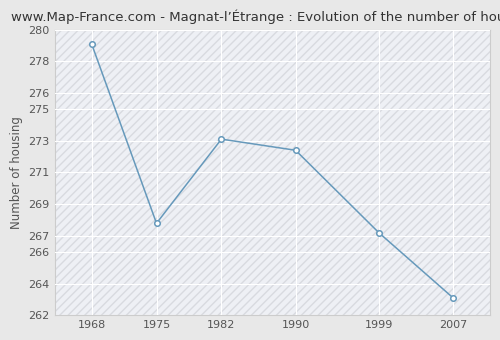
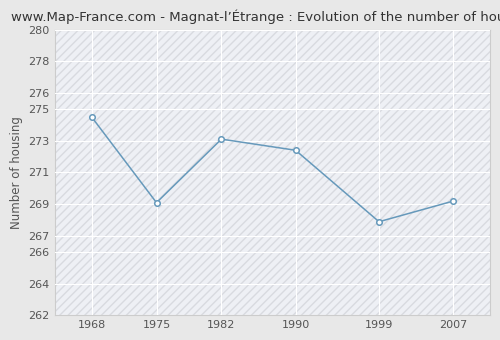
1968: 279.1 -> 274.5
1975: 267.8 -> 269.1
1999: 267.2 -> 267.9
2007: 263.1 -> 269.2
